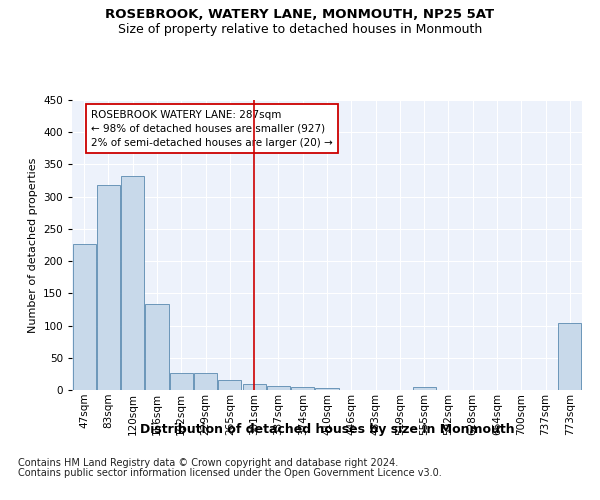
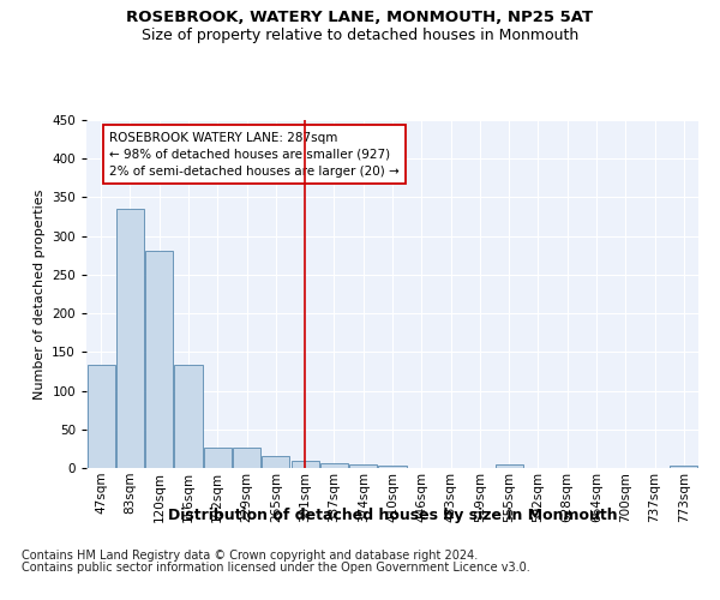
47sqm: 226 -> 134
83sqm: 318 -> 335
120sqm: 332 -> 281
773sqm: 104 -> 3
